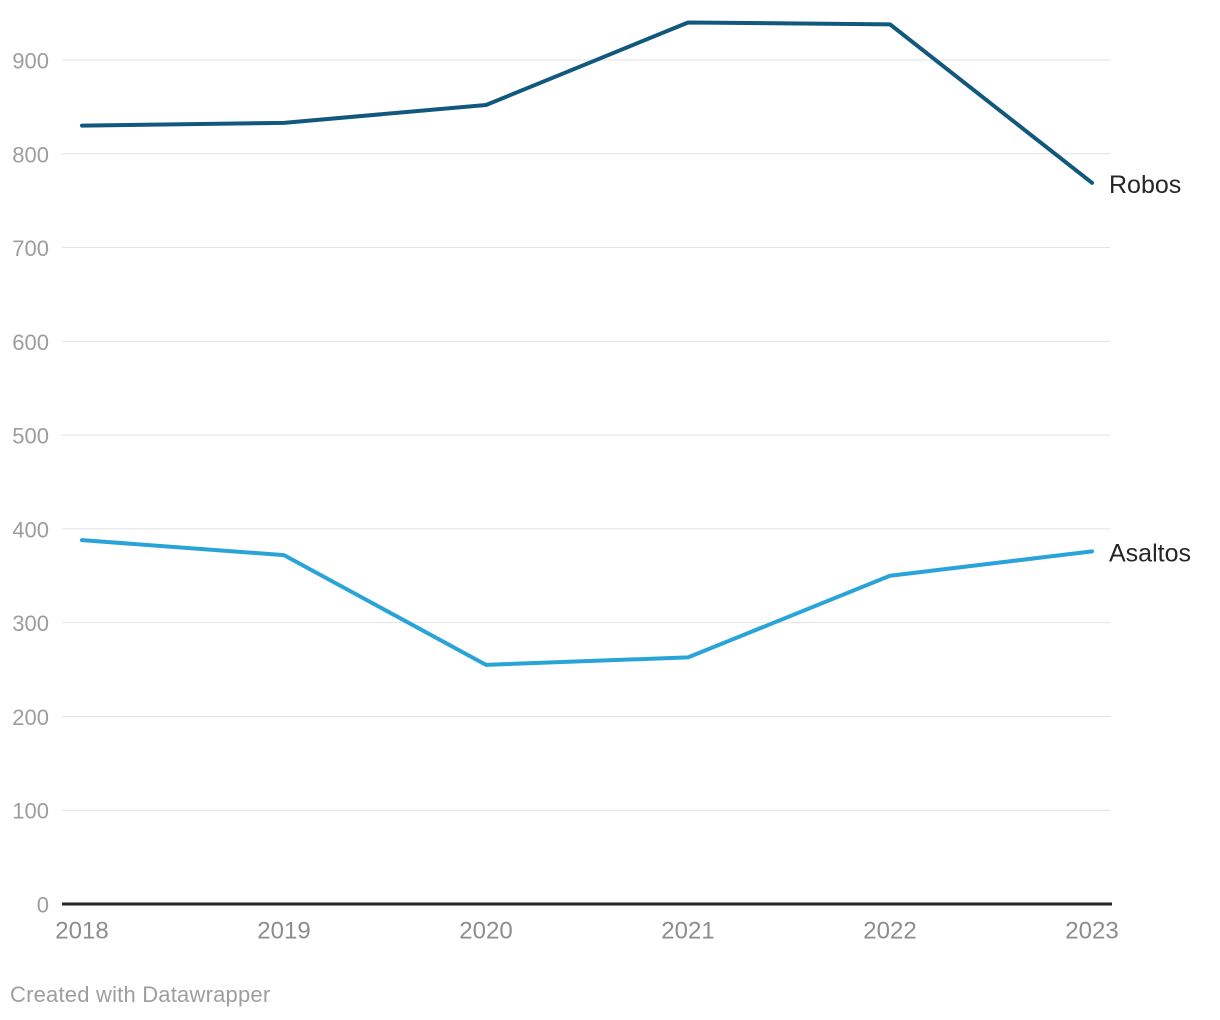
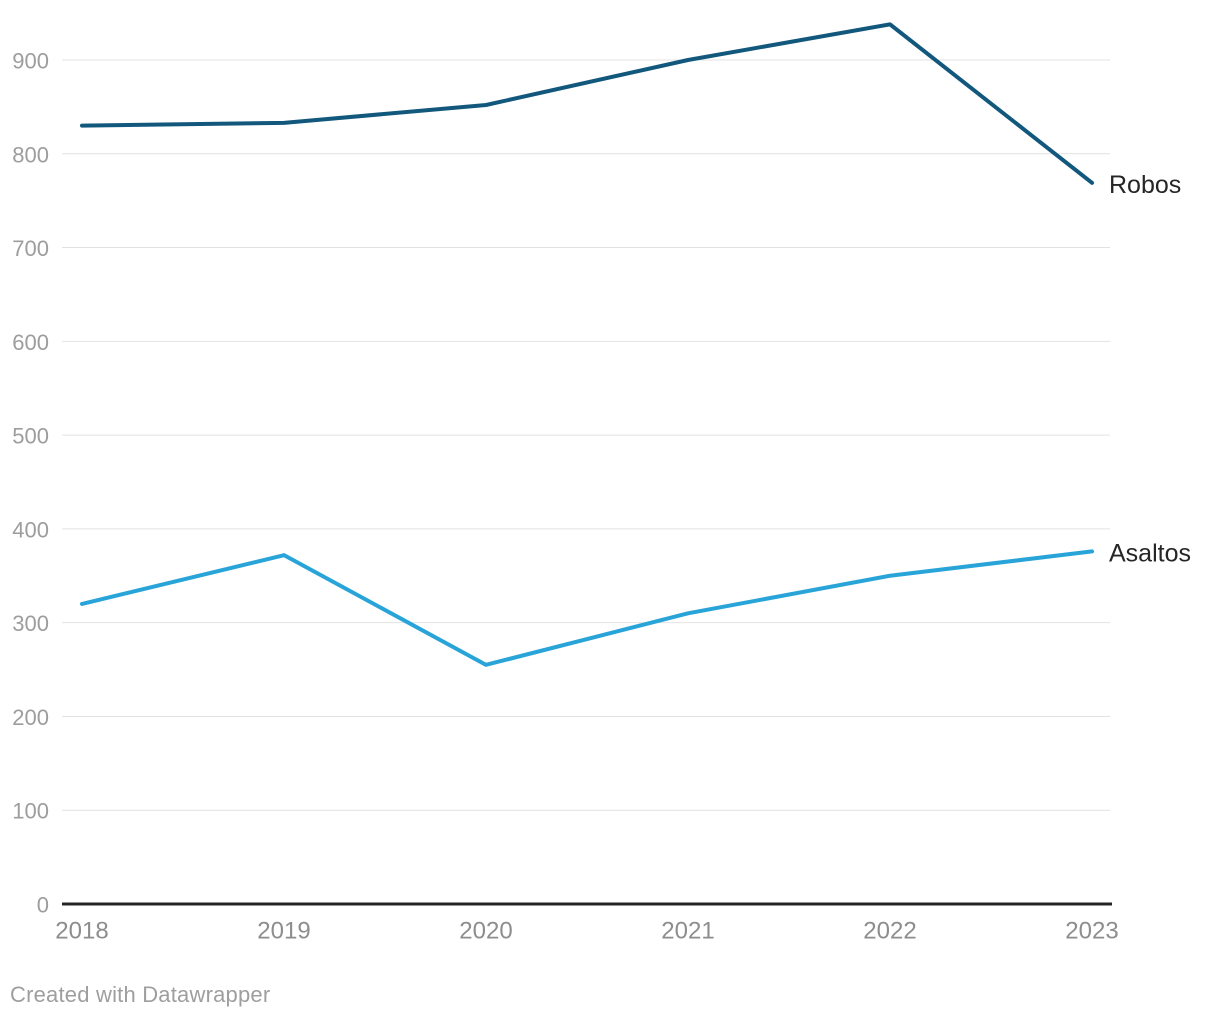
Asaltos/2018: 390 -> 320
Robos/2021: 940 -> 900
Asaltos/2021: 260 -> 310
